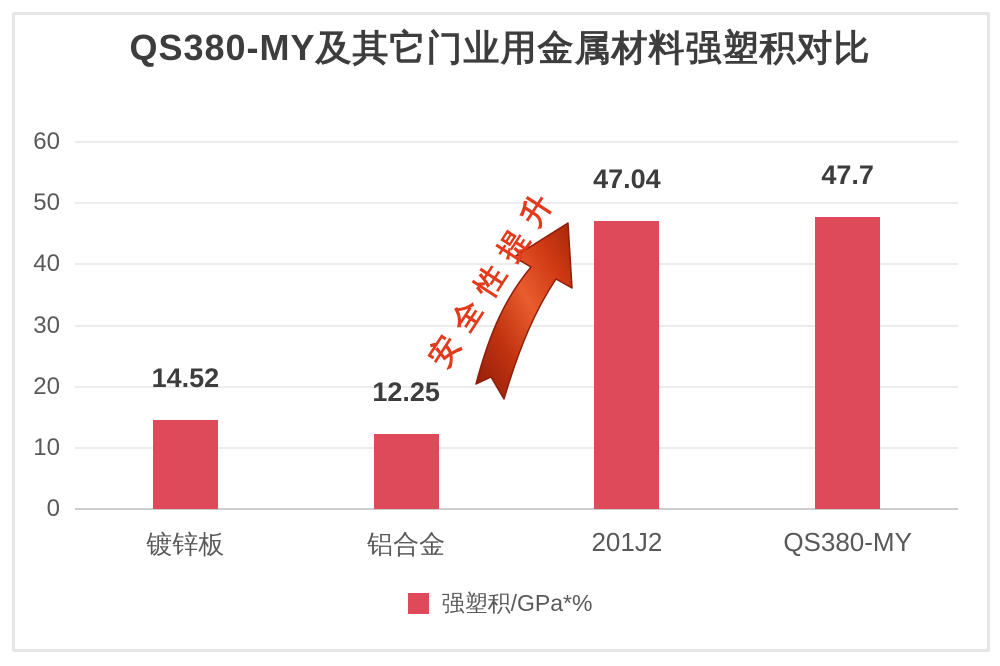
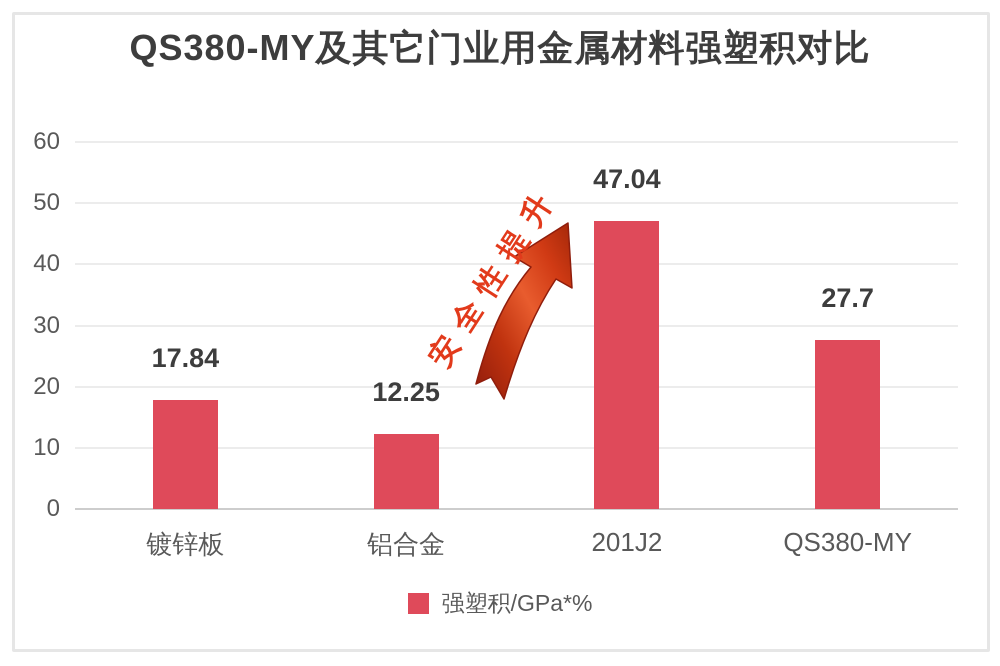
镀锌板: 14.52 -> 17.84
QS380-MY: 47.7 -> 27.7
